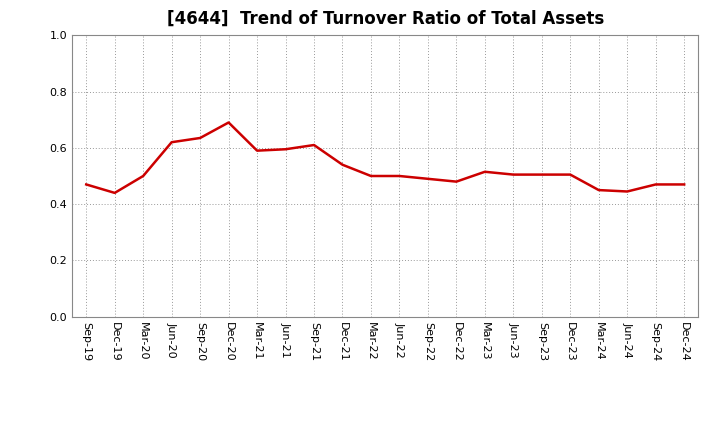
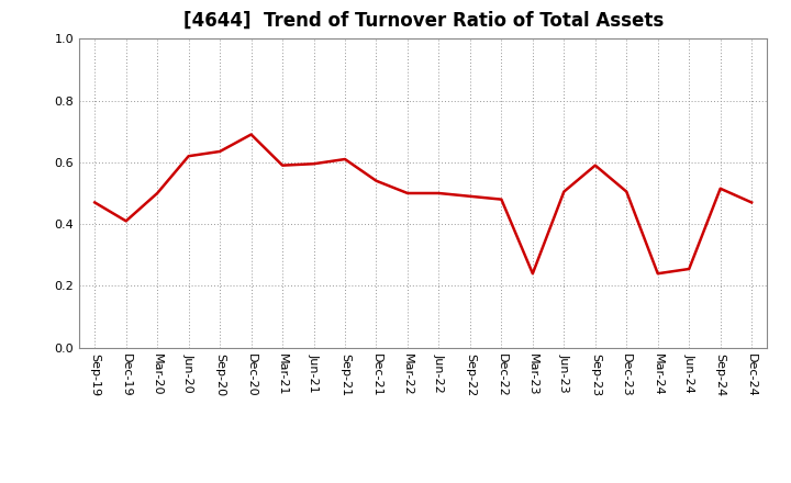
Dec-19: 0.440 -> 0.410
Mar-23: 0.515 -> 0.240
Sep-23: 0.505 -> 0.590
Mar-24: 0.450 -> 0.240
Jun-24: 0.445 -> 0.255
Sep-24: 0.470 -> 0.515
